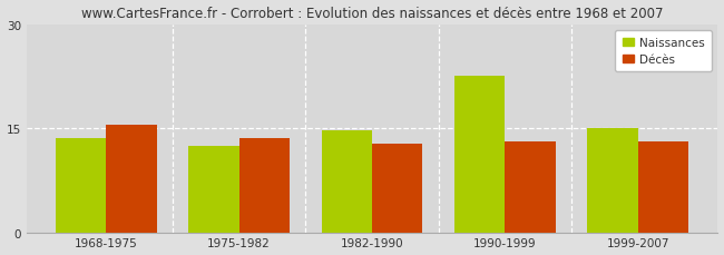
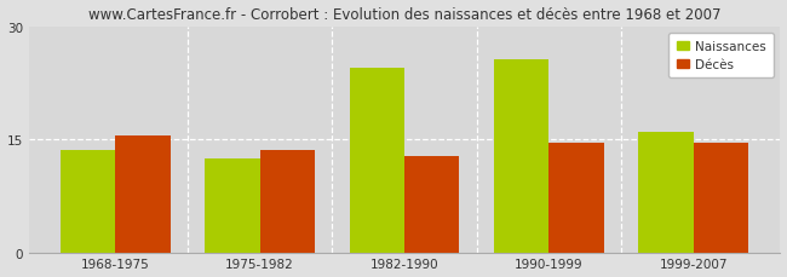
Naissances/1982-1990: 14.7 -> 24.4
Naissances/1990-1999: 22.5 -> 25.6
Décès/1990-1999: 13.1 -> 14.6
Naissances/1999-2007: 15.0 -> 16.0
Décès/1999-2007: 13.1 -> 14.6
